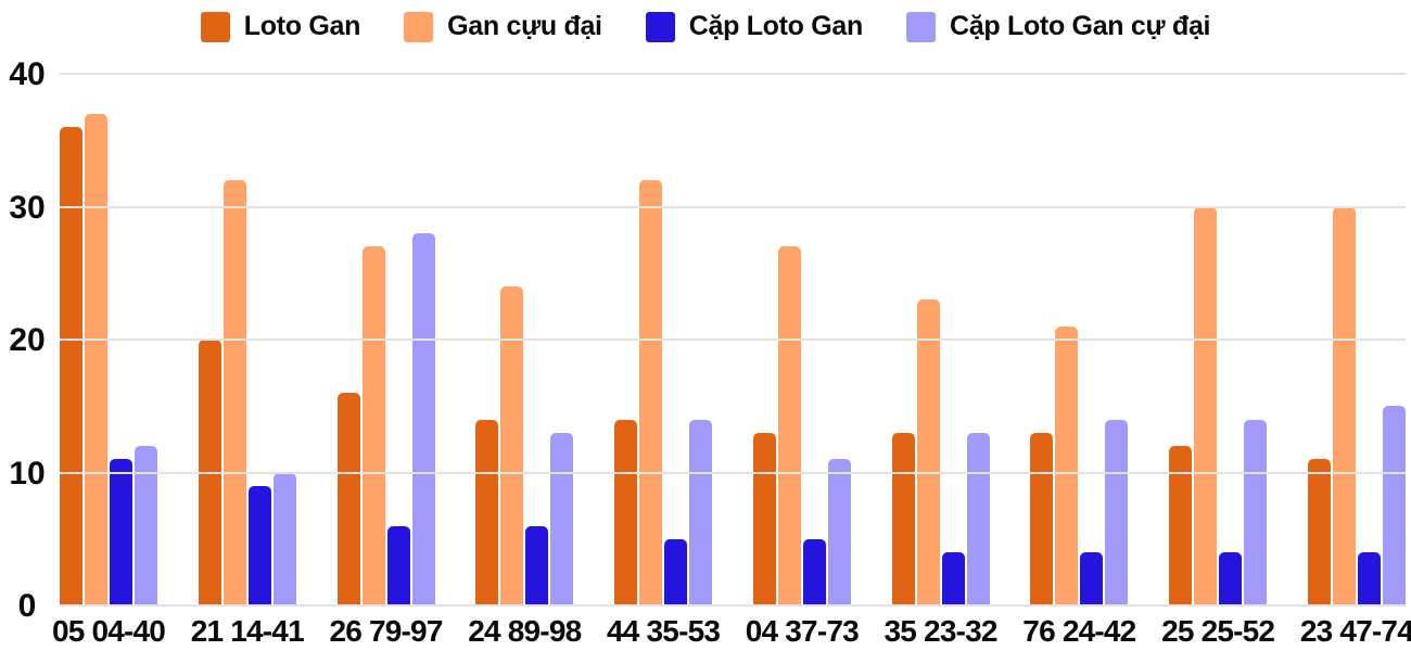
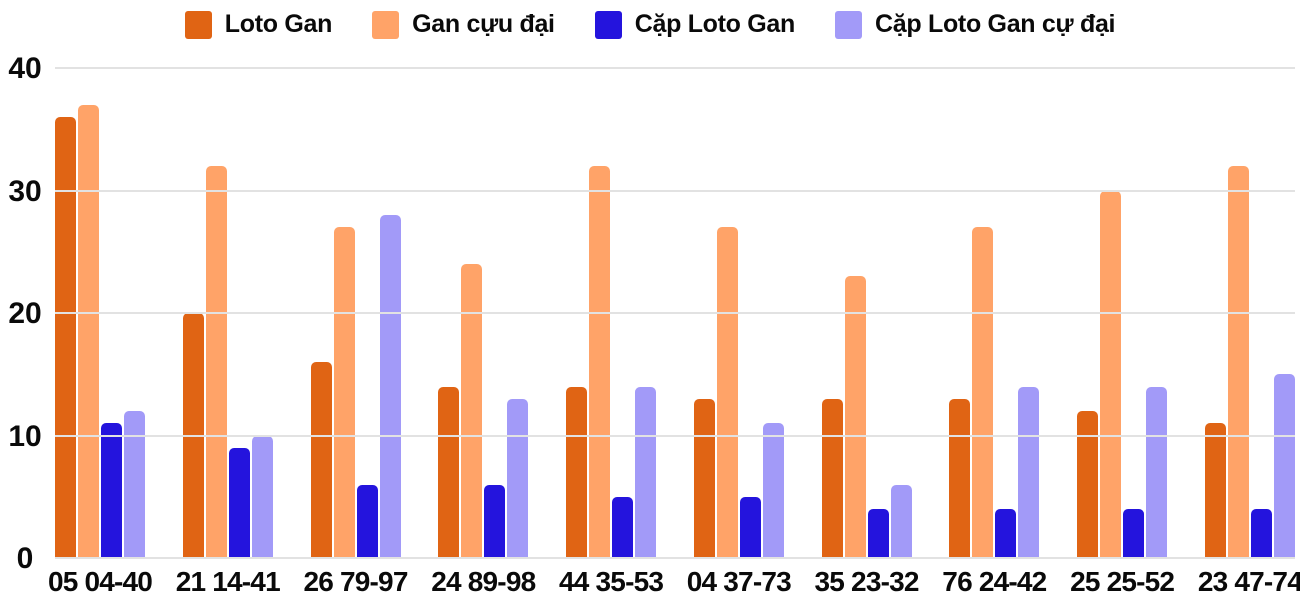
Cặp Loto Gan cự đại/35 23-32: 13 -> 6
Gan cựu đại/76 24-42: 21 -> 27
Gan cựu đại/23 47-74: 30 -> 32
